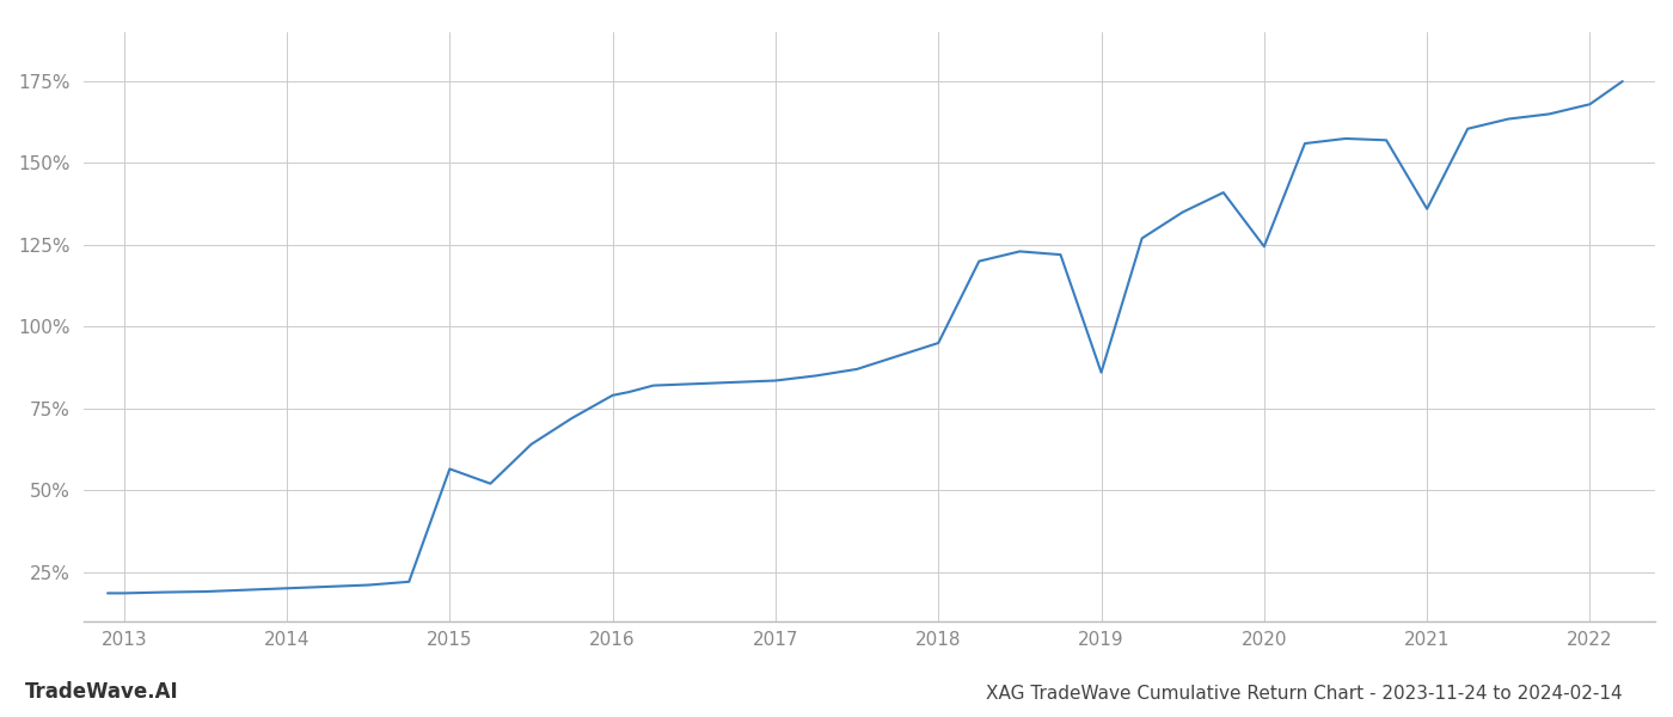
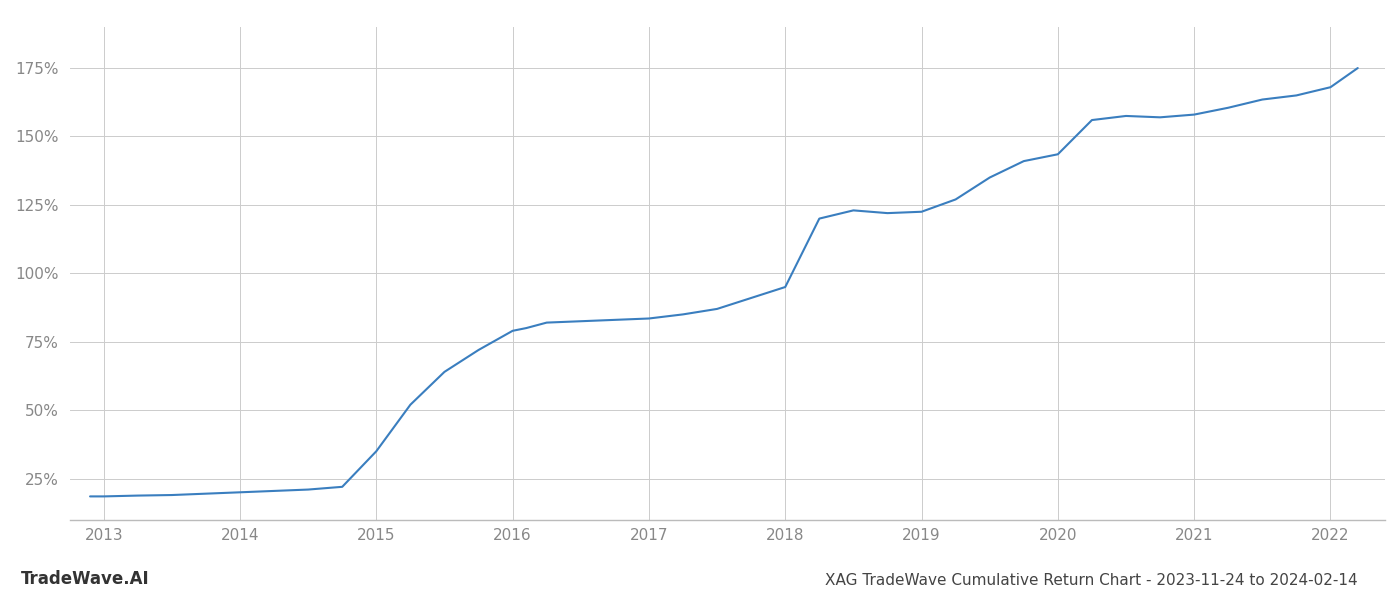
2015: 56.5% -> 35.0%
2019: 86.0% -> 122.5%
2020: 124.5% -> 143.5%
2021: 136.0% -> 158.0%
